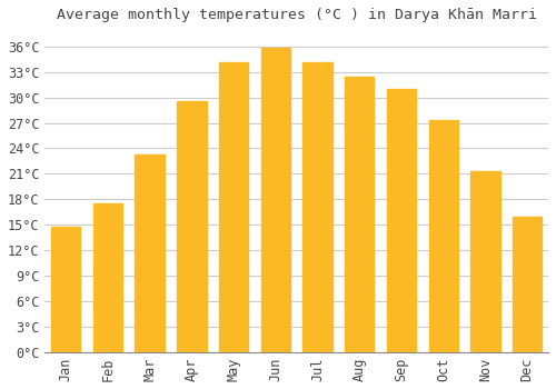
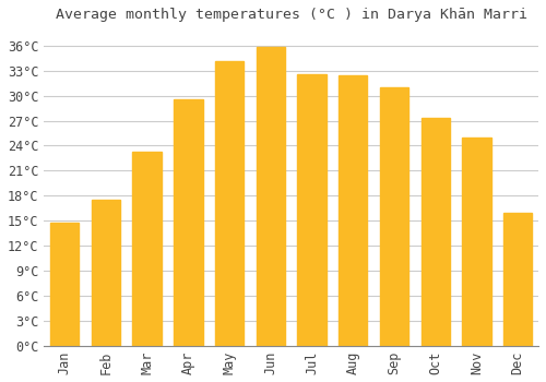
Jul: 34.2°C -> 32.6°C
Nov: 21.3°C -> 25.0°C
